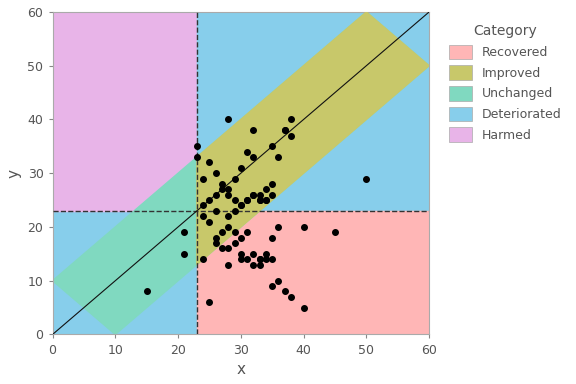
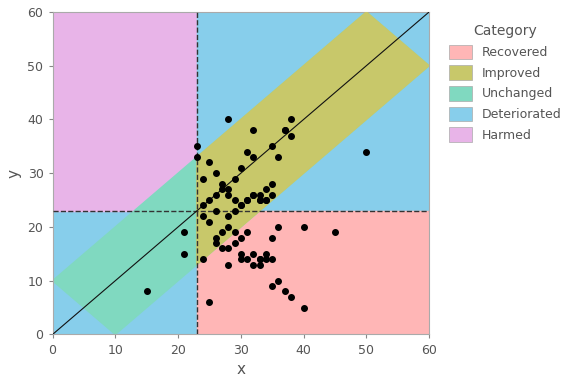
50: 29 -> 34
